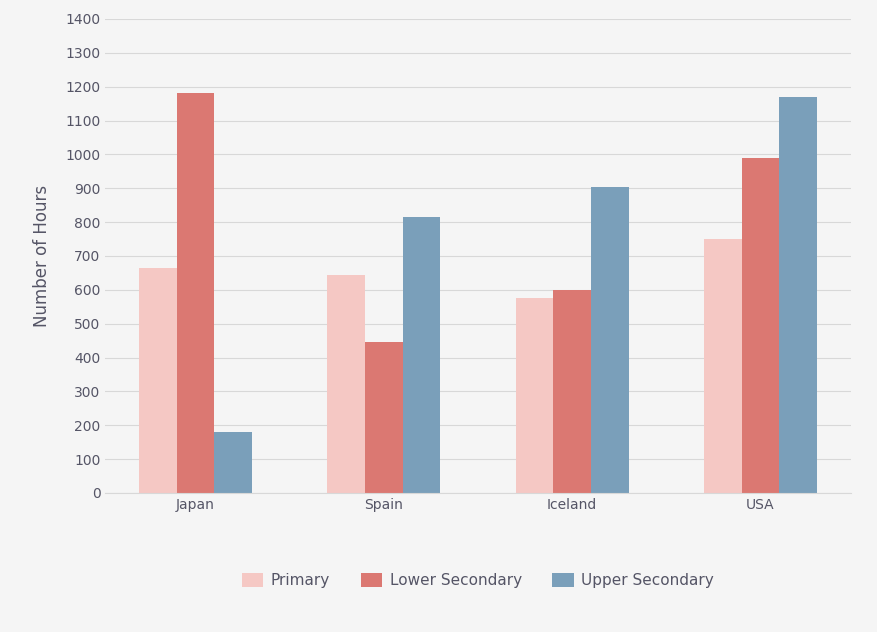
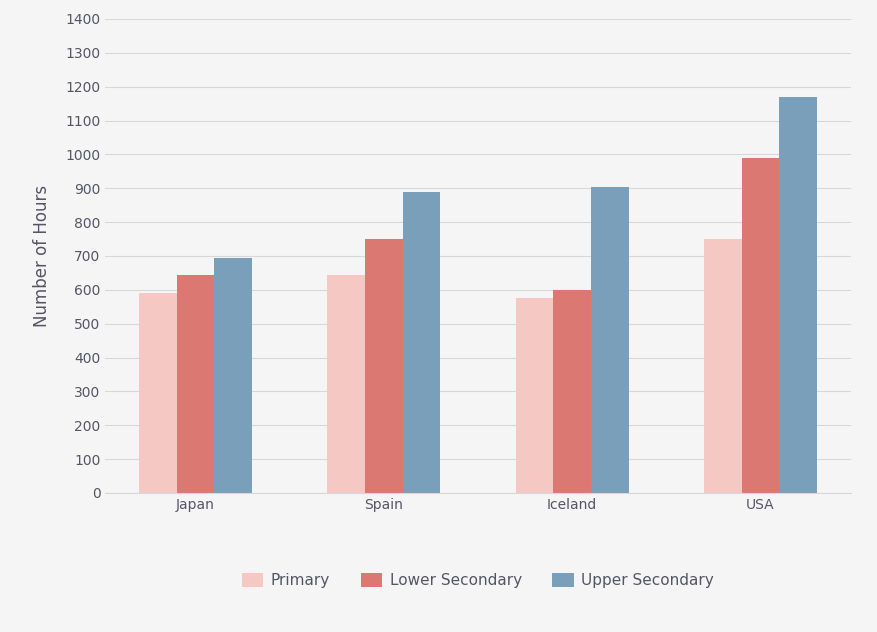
Primary/Japan: 665 -> 590
Lower Secondary/Japan: 1180 -> 645
Upper Secondary/Japan: 180 -> 695
Lower Secondary/Spain: 445 -> 750
Upper Secondary/Spain: 815 -> 890
